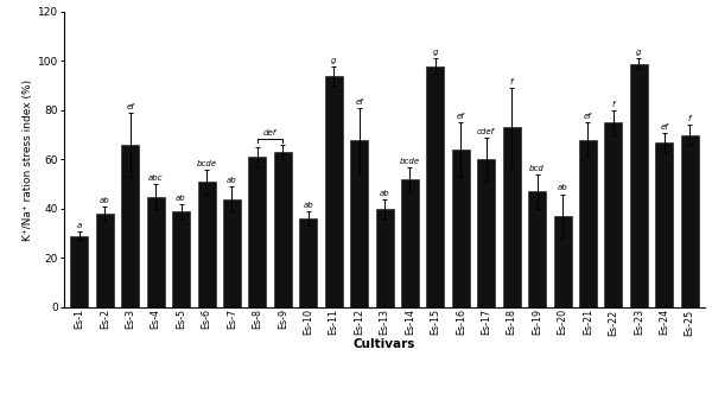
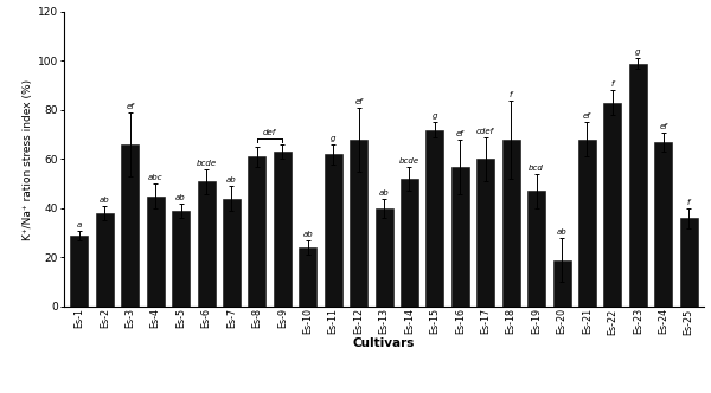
Es-10: 36 -> 24
Es-11: 94 -> 62
Es-15: 98 -> 72
Es-16: 64 -> 57
Es-18: 73 -> 68
Es-20: 37 -> 19
Es-22: 75 -> 83
Es-25: 70 -> 36
